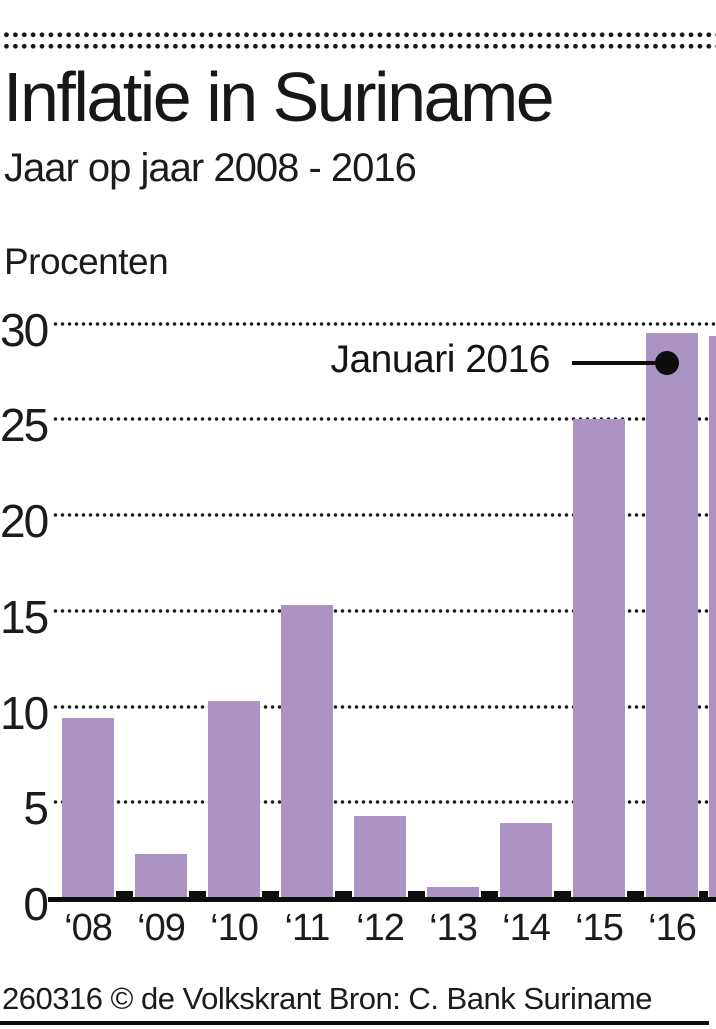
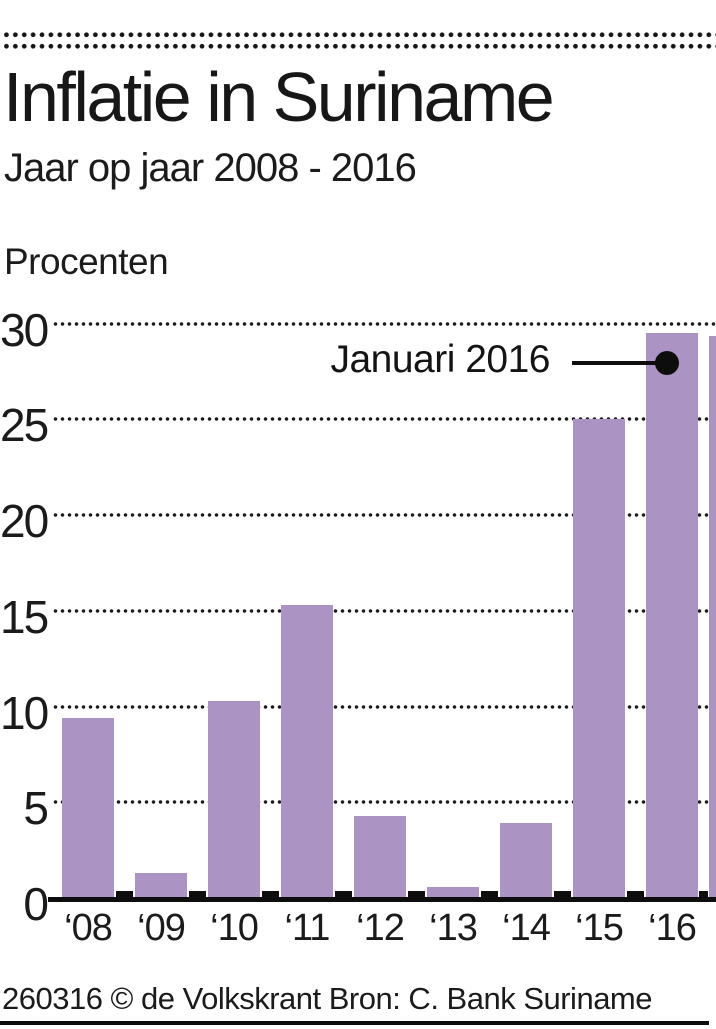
‘09: 2.3 -> 1.3
